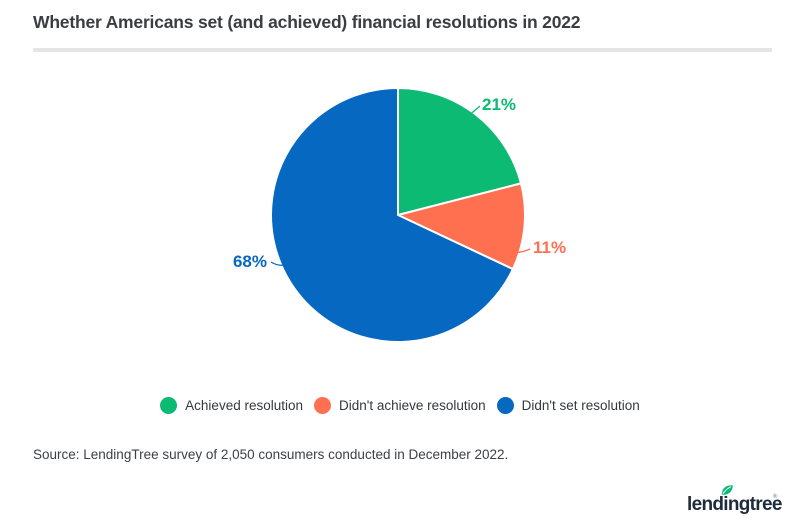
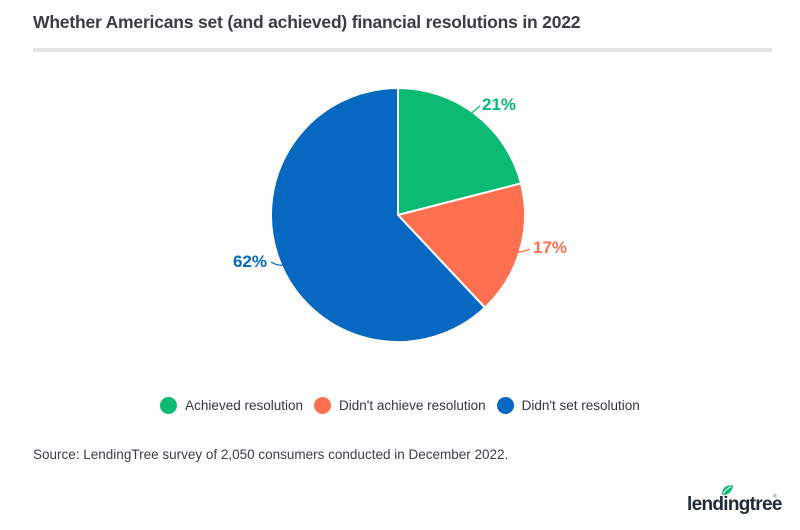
Didn't achieve resolution: 11% -> 17%
Didn't set resolution: 68% -> 62%
